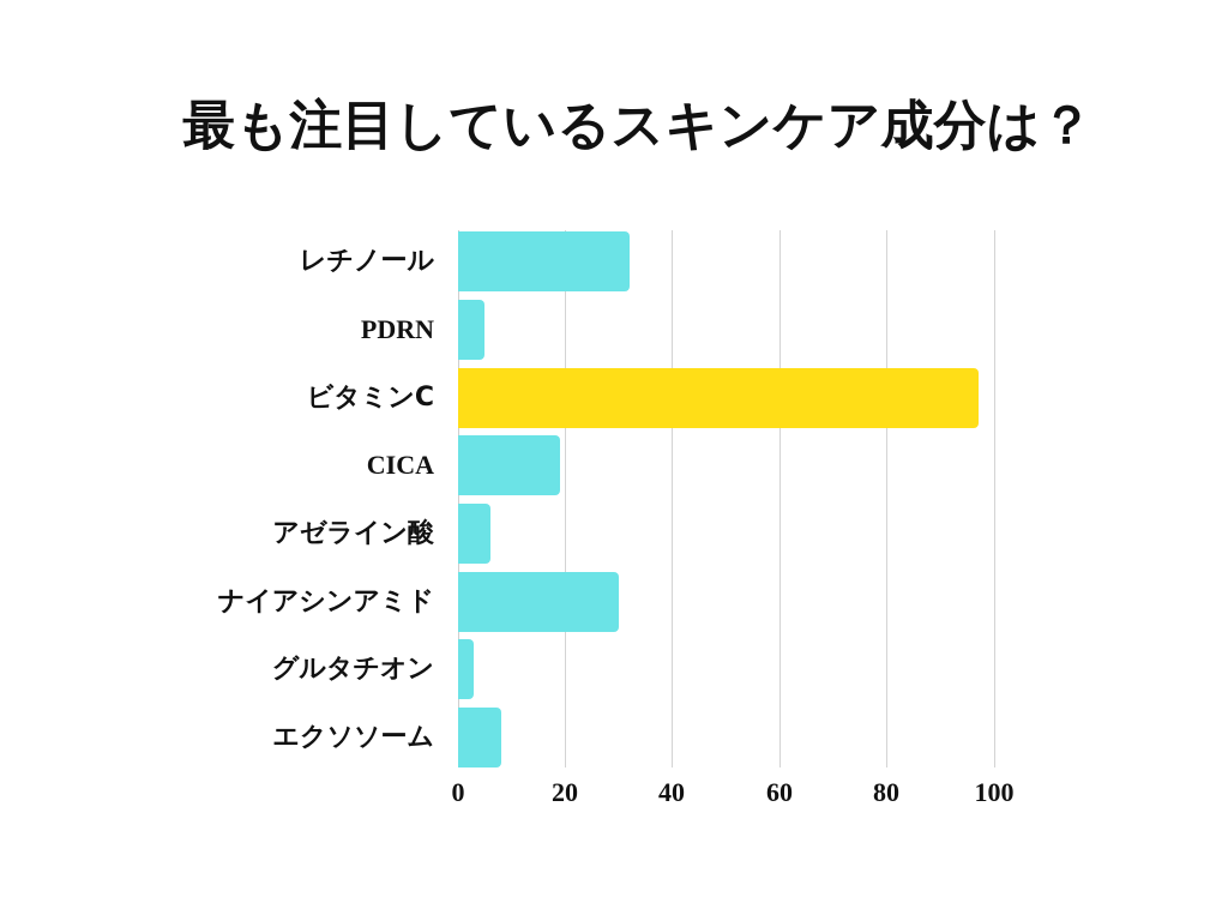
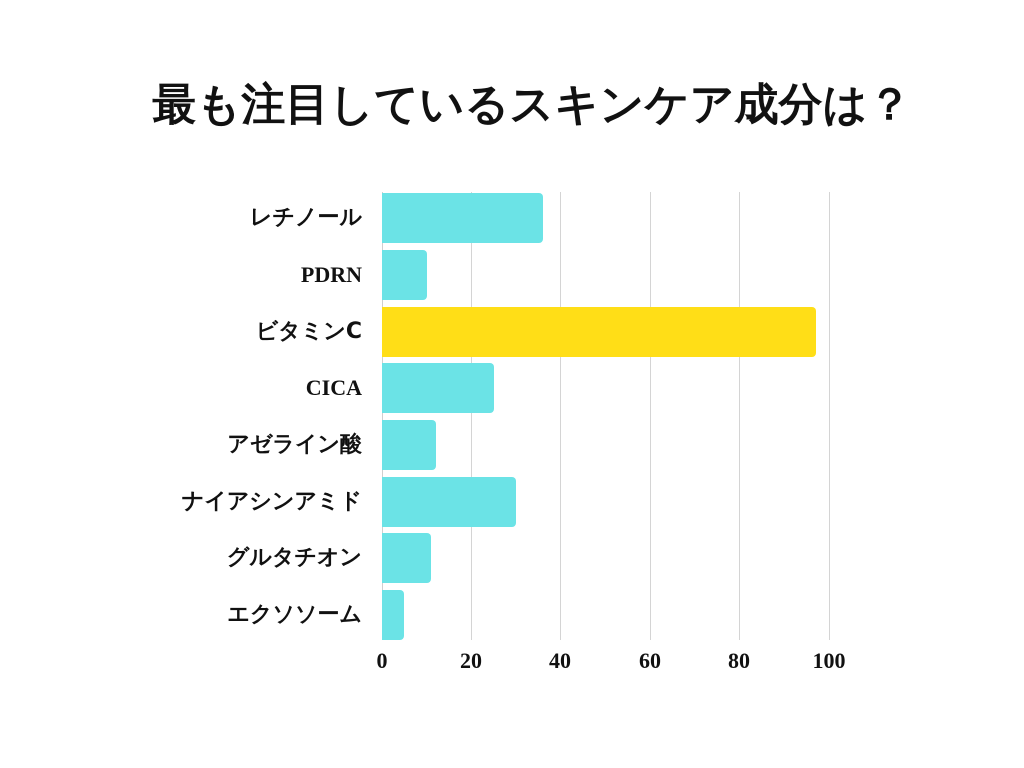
レチノール: 32 -> 36
PDRN: 5 -> 10
CICA: 19 -> 25
アゼライン酸: 6 -> 12
グルタチオン: 3 -> 11
エクソソーム: 8 -> 5
